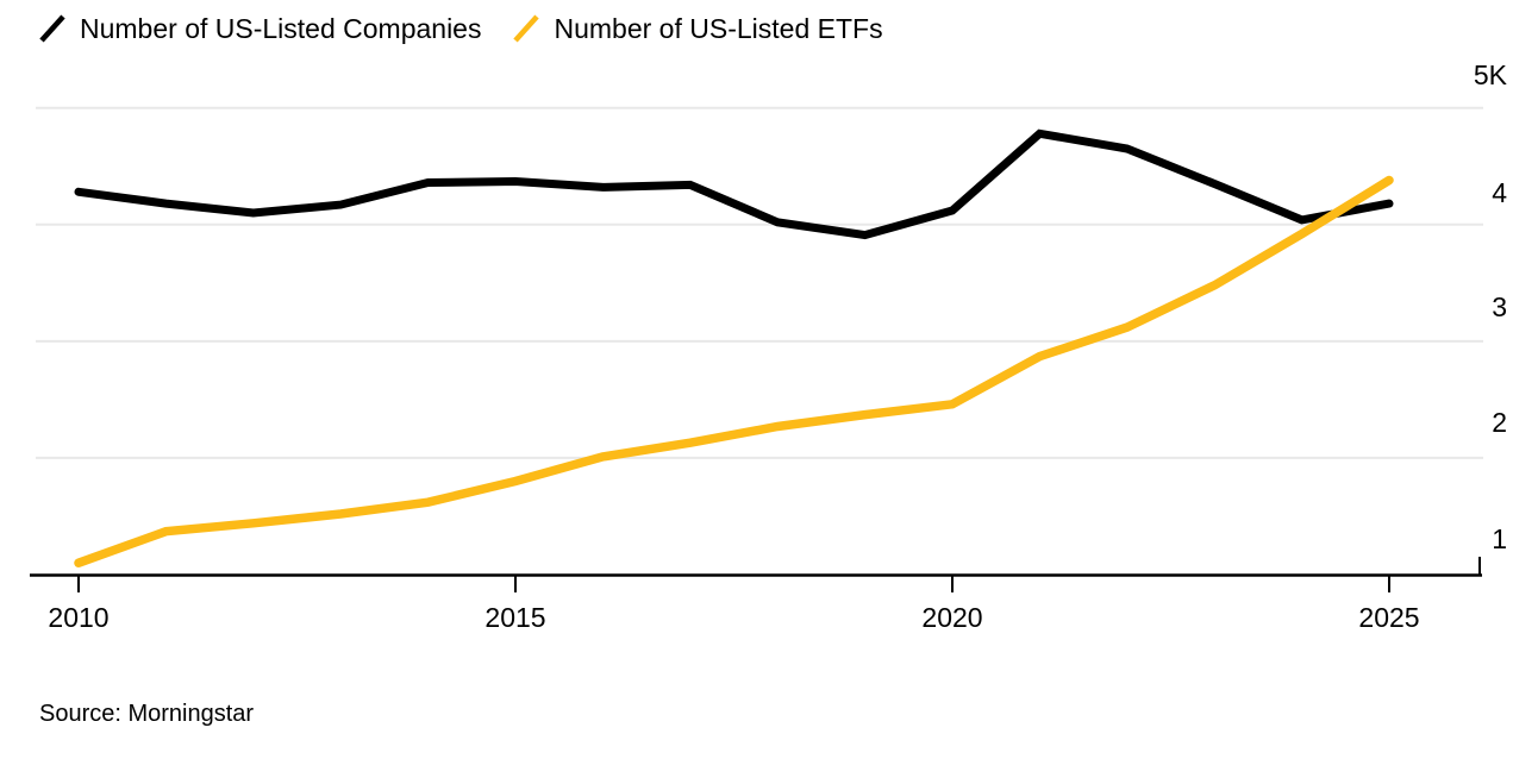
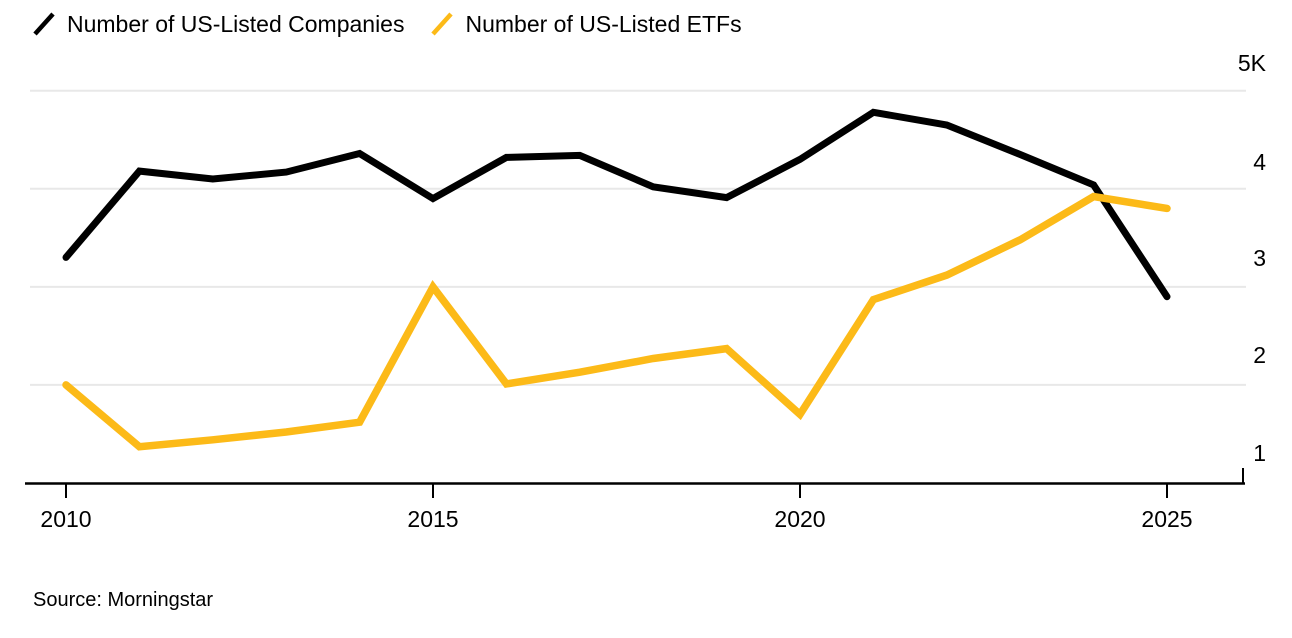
Number of US-Listed Companies/2010: 4.3K -> 3.3K
Number of US-Listed ETFs/2010: 1.1K -> 2.0K
Number of US-Listed Companies/2015: 4.4K -> 3.9K
Number of US-Listed ETFs/2015: 1.8K -> 3.0K
Number of US-Listed Companies/2020: 4.1K -> 4.3K
Number of US-Listed ETFs/2020: 2.5K -> 1.7K
Number of US-Listed Companies/2025: 4.2K -> 2.9K
Number of US-Listed ETFs/2025: 4.4K -> 3.8K
